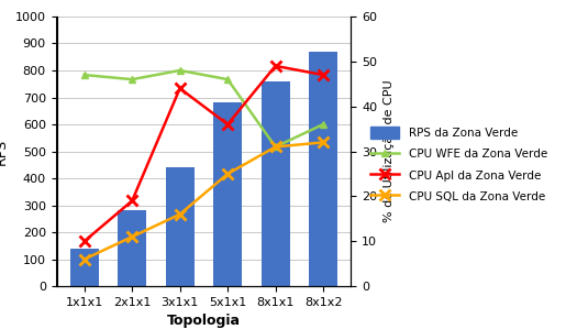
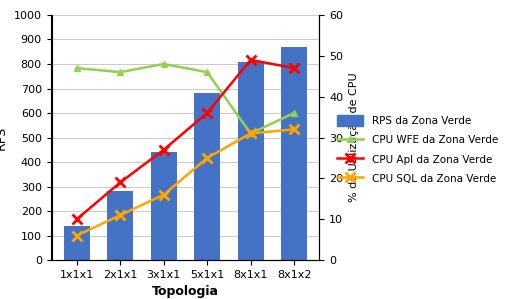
CPU Apl da Zona Verde/3x1x1: 44 -> 27
RPS da Zona Verde/8x1x1: 760 -> 810
